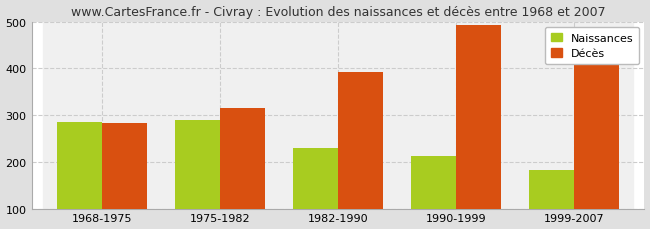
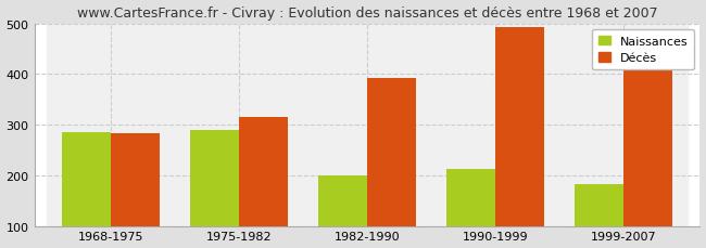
Naissances/1982-1990: 230 -> 200
